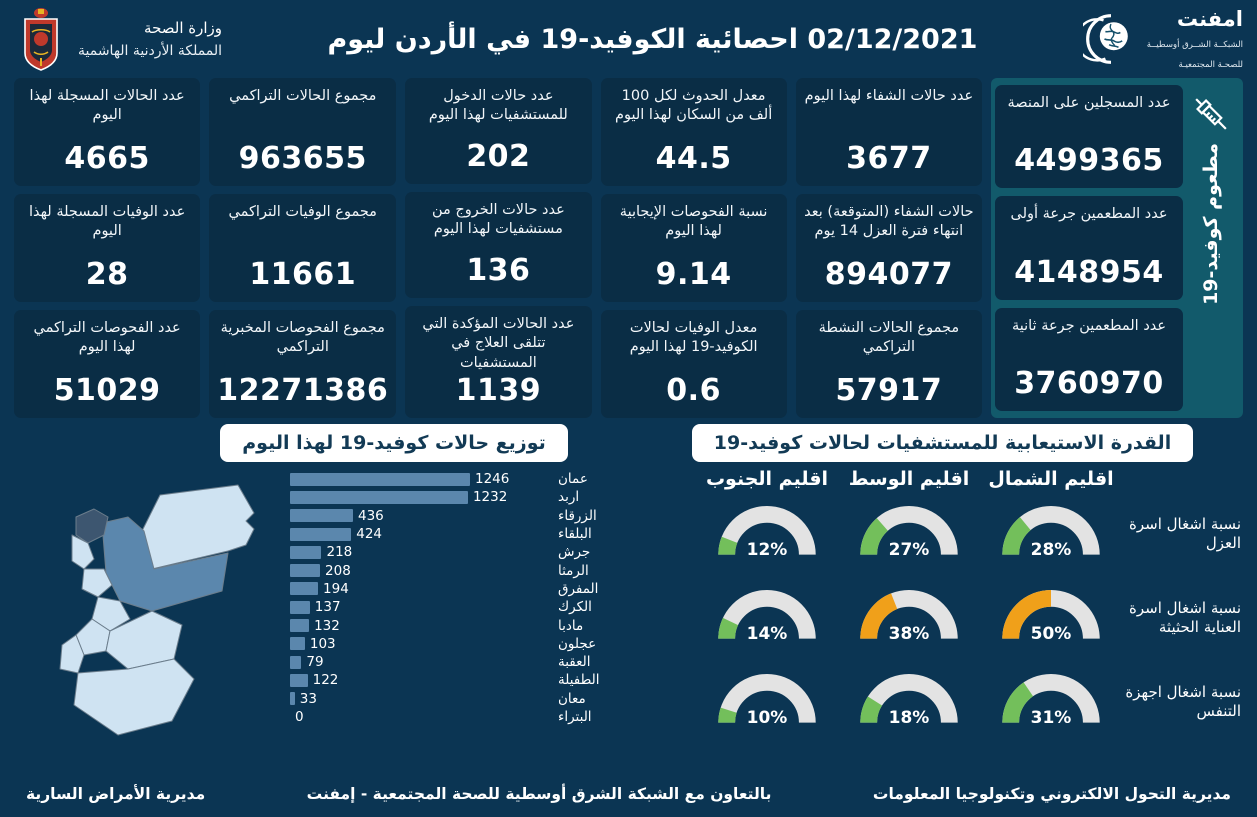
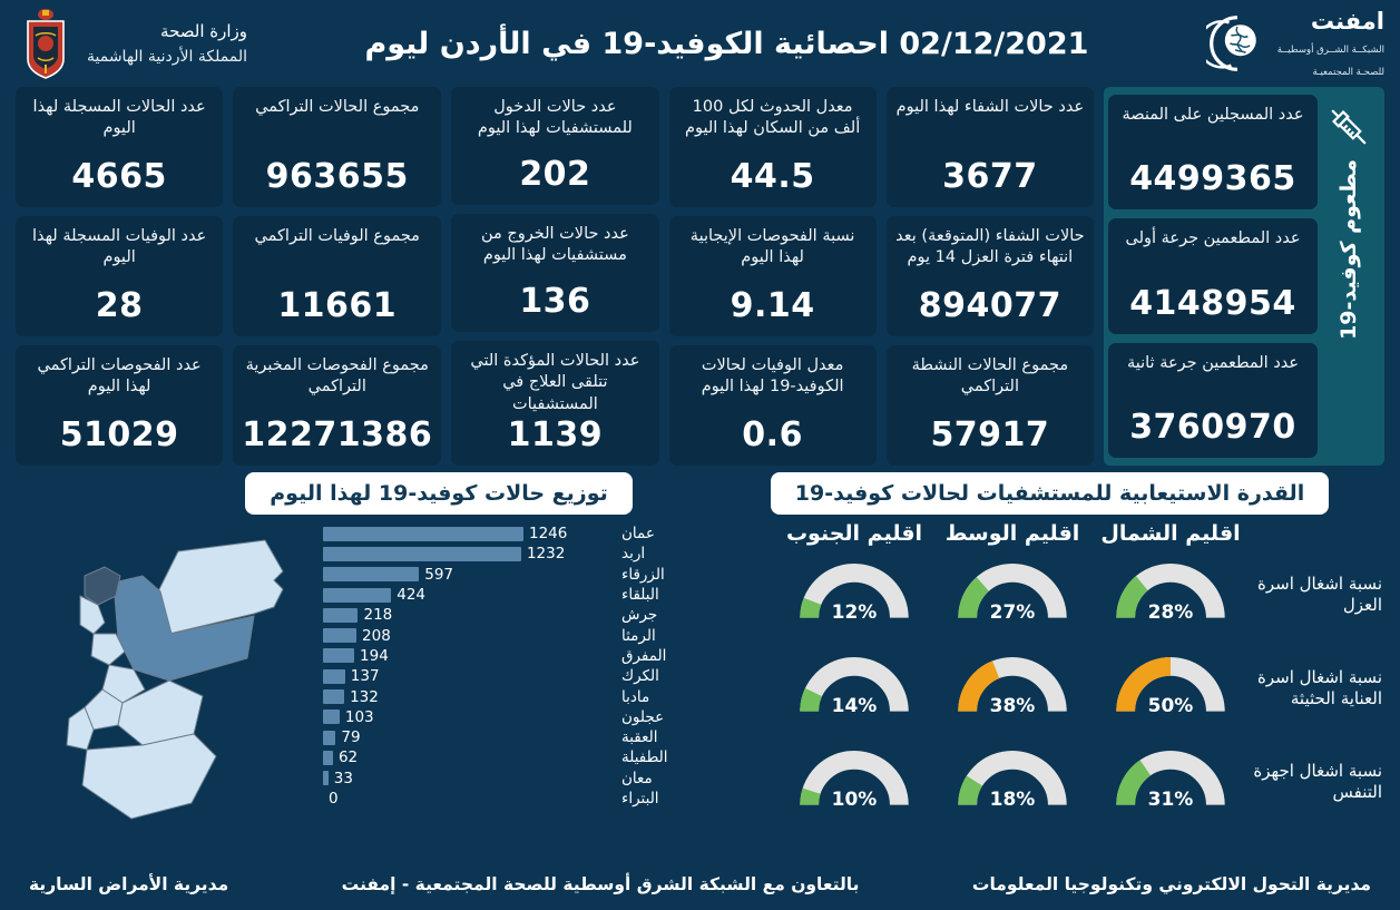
الزرقاء: 436 -> 597
الطفيلة: 122 -> 62
